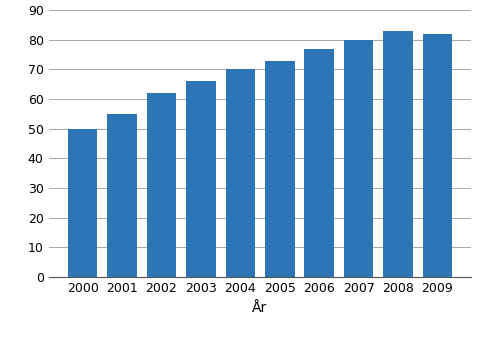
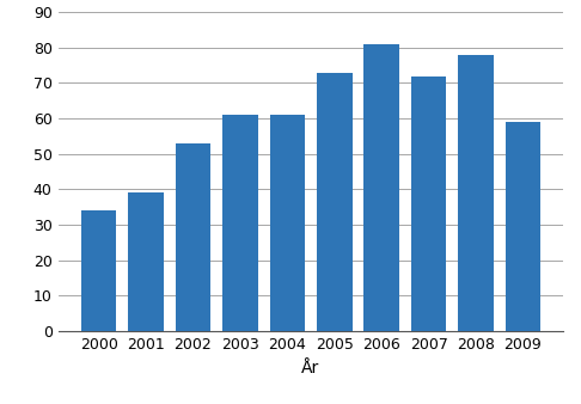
2000: 50 -> 34
2001: 55 -> 39
2002: 62 -> 53
2003: 66 -> 61
2004: 70 -> 61
2006: 77 -> 81
2007: 80 -> 72
2008: 83 -> 78
2009: 82 -> 59
